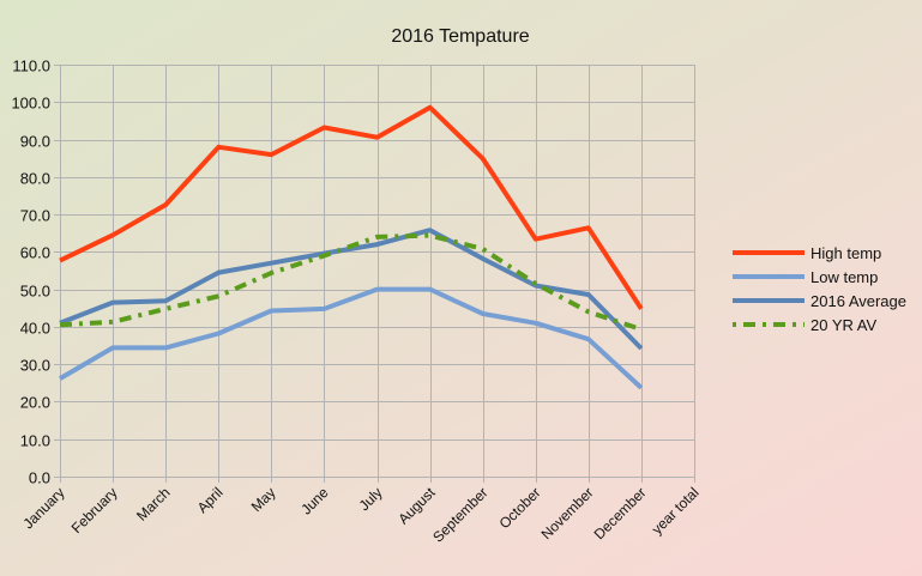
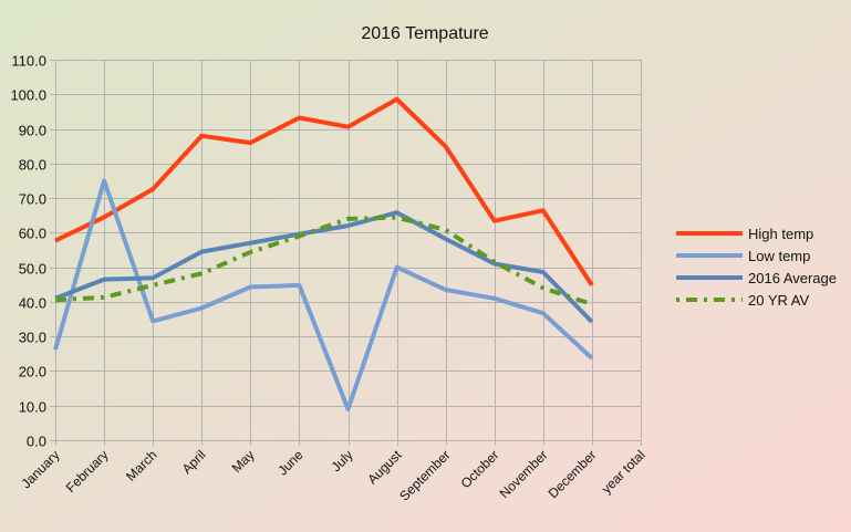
Low temp/February: 34 -> 75
Low temp/July: 50 -> 9
